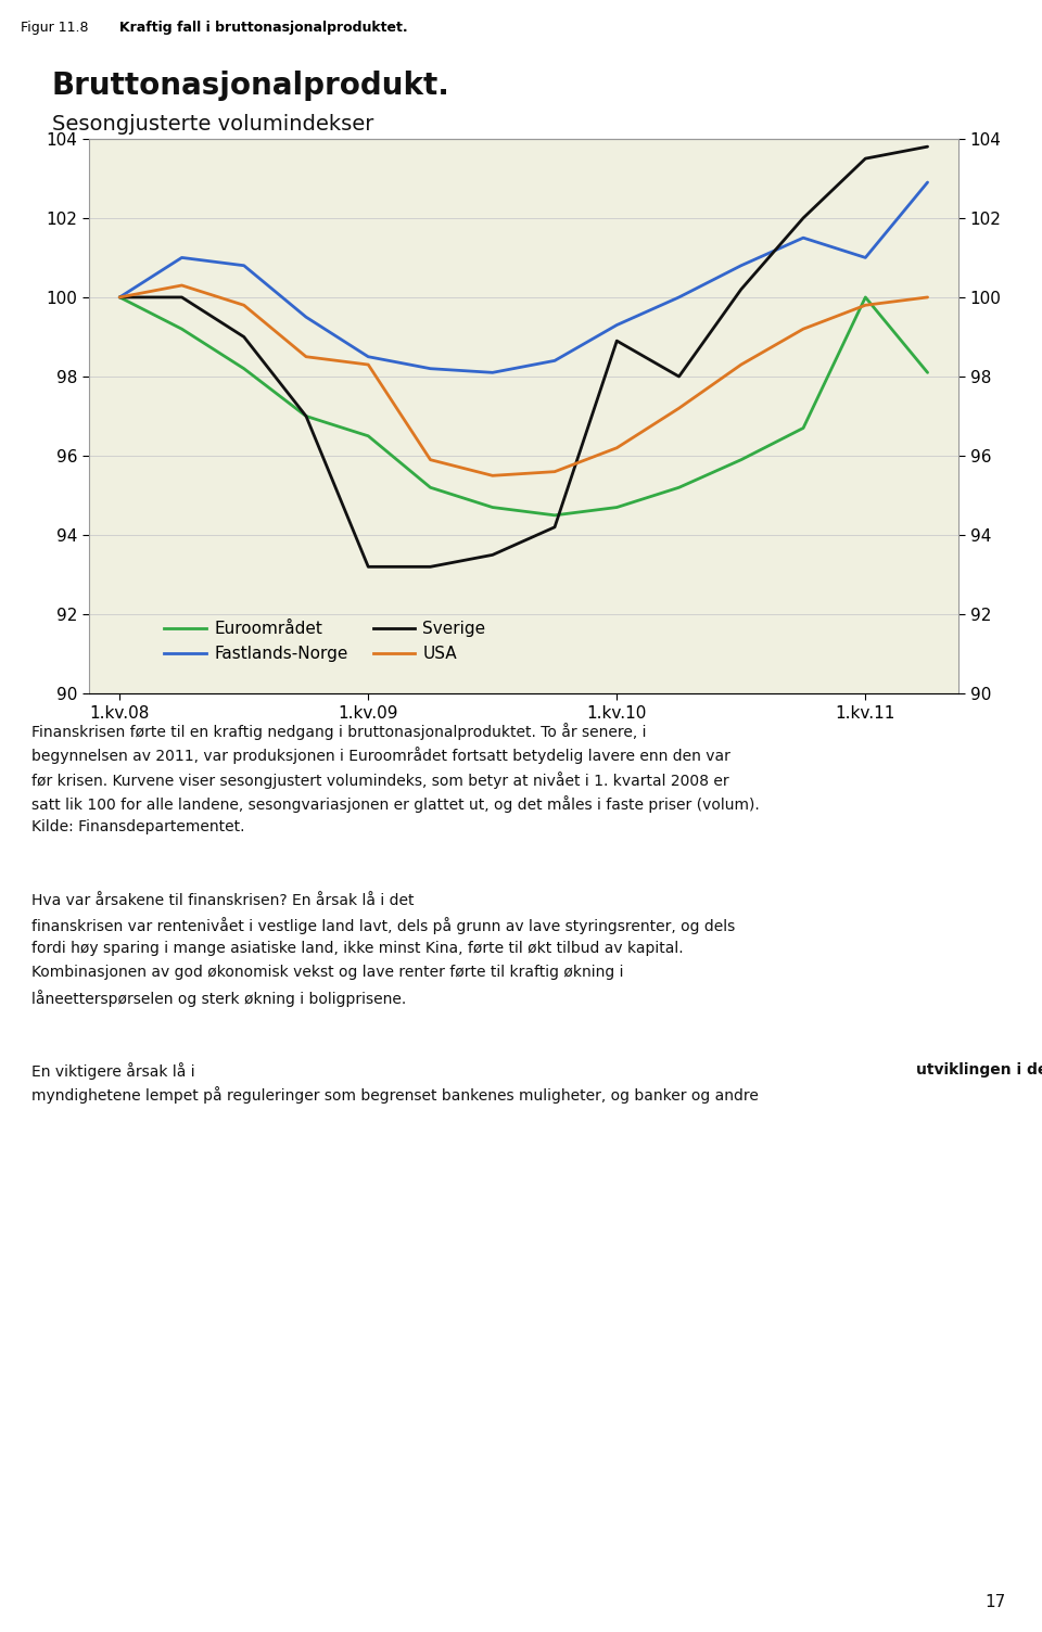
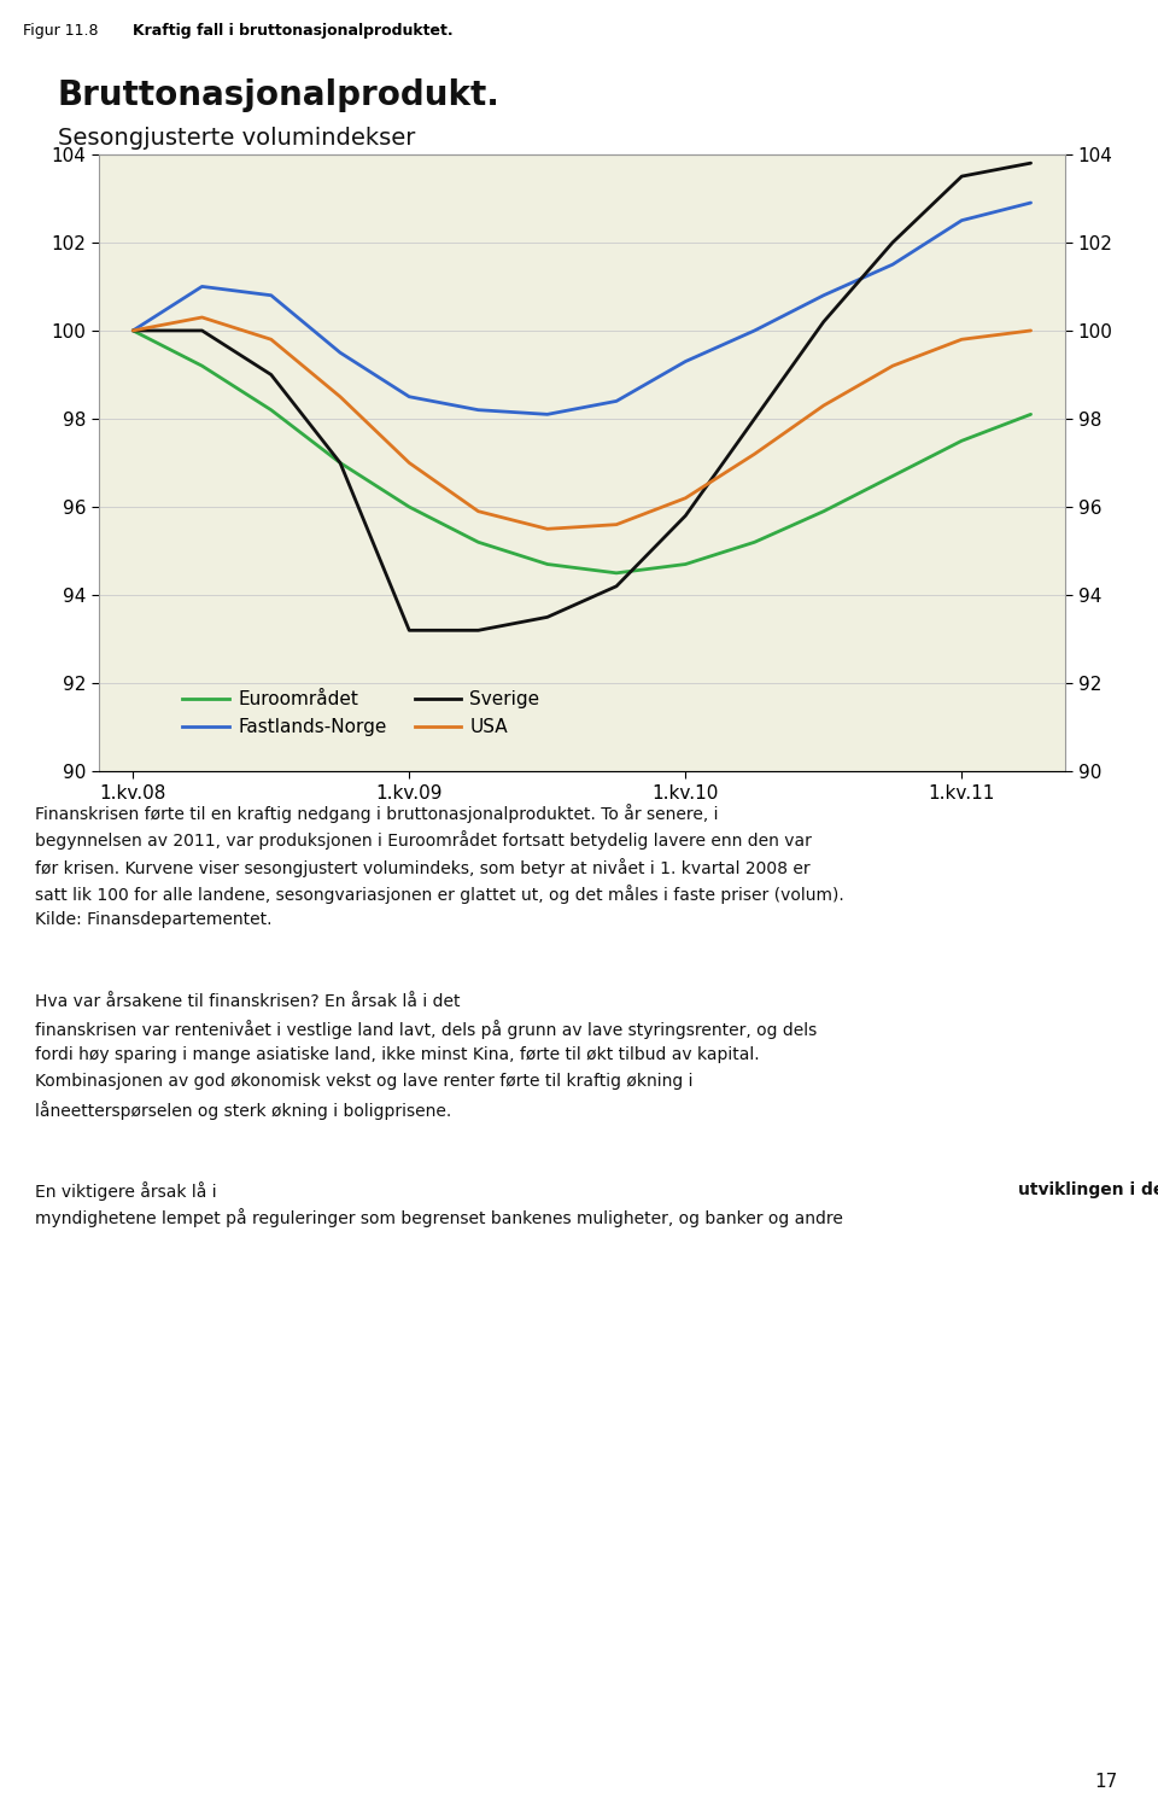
Euroområdet/1.kv.09: 96.5 -> 96.0
USA/1.kv.09: 98.3 -> 97.0
Sverige/1.kv.10: 98.9 -> 95.8
Euroområdet/1.kv.11: 100.0 -> 97.5
Fastlands-Norge/1.kv.11: 101.0 -> 102.5
